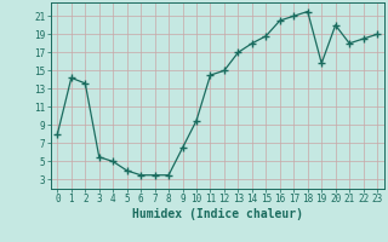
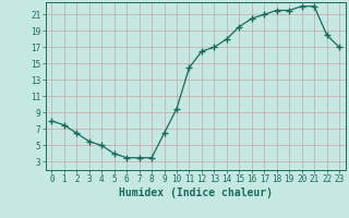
1: 14.2 -> 7.5
2: 13.6 -> 6.5
12: 15.0 -> 16.5
15: 18.8 -> 19.5
19: 15.8 -> 21.5
20: 20.0 -> 22.0
21: 18.0 -> 22.0
23: 19.0 -> 17.0
